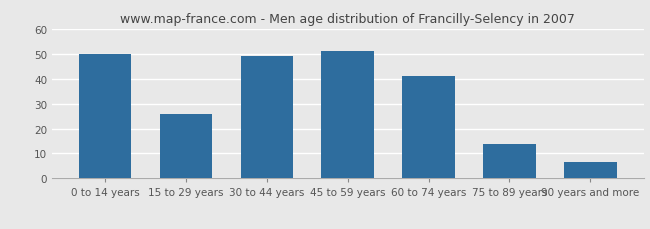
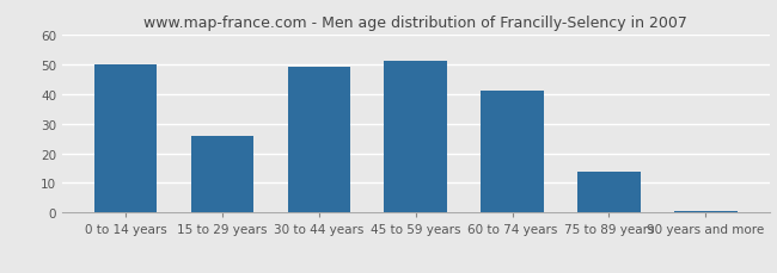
90 years and more: 6.5 -> 0.5
